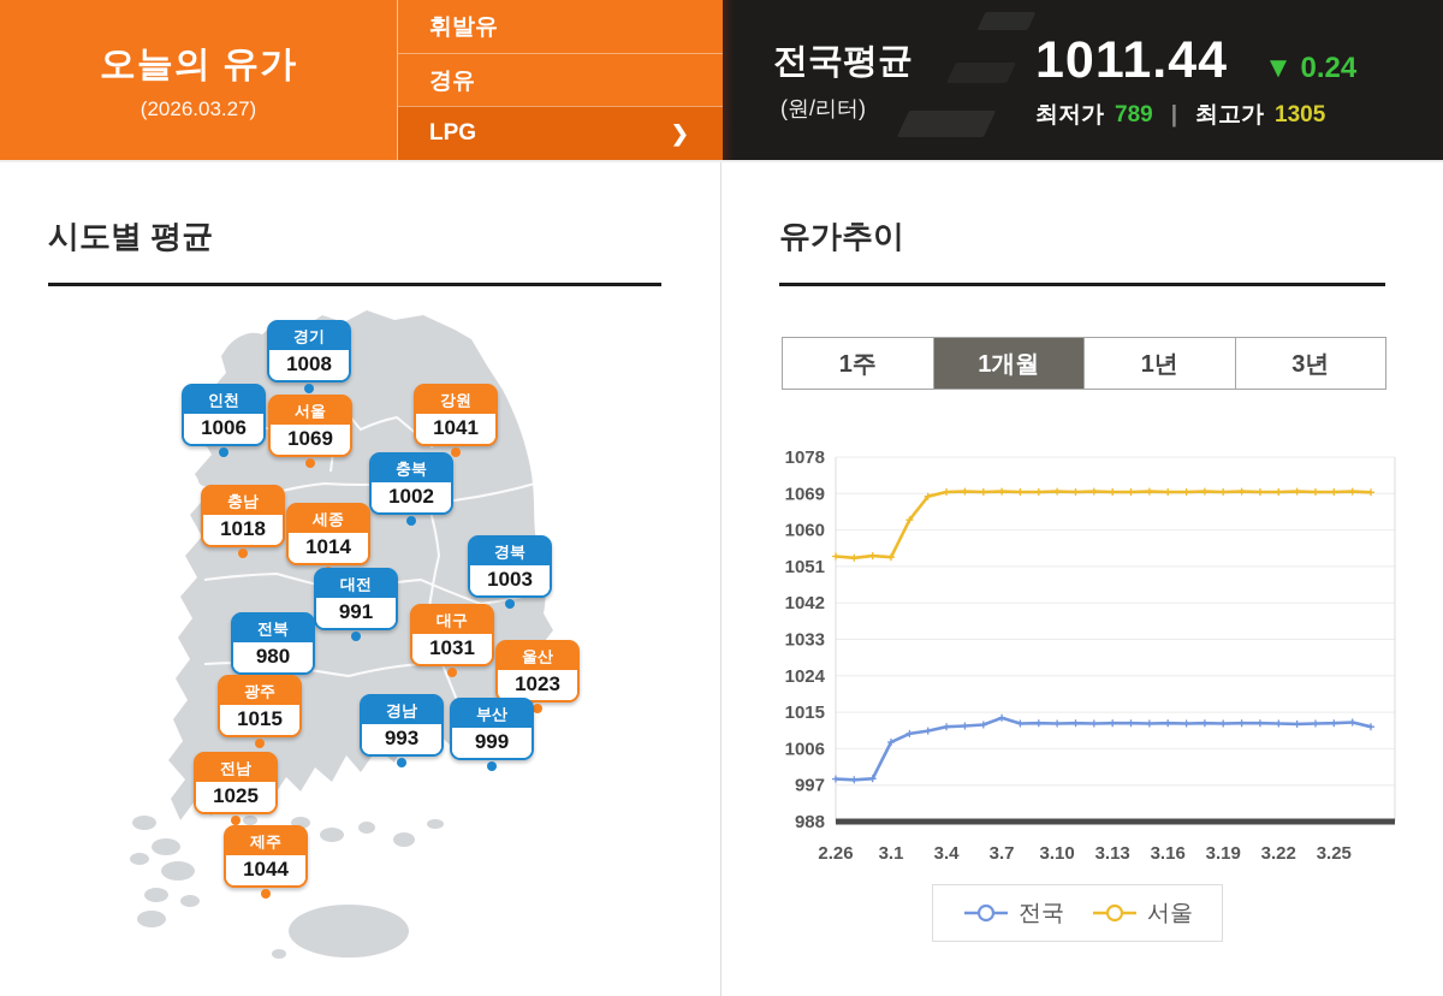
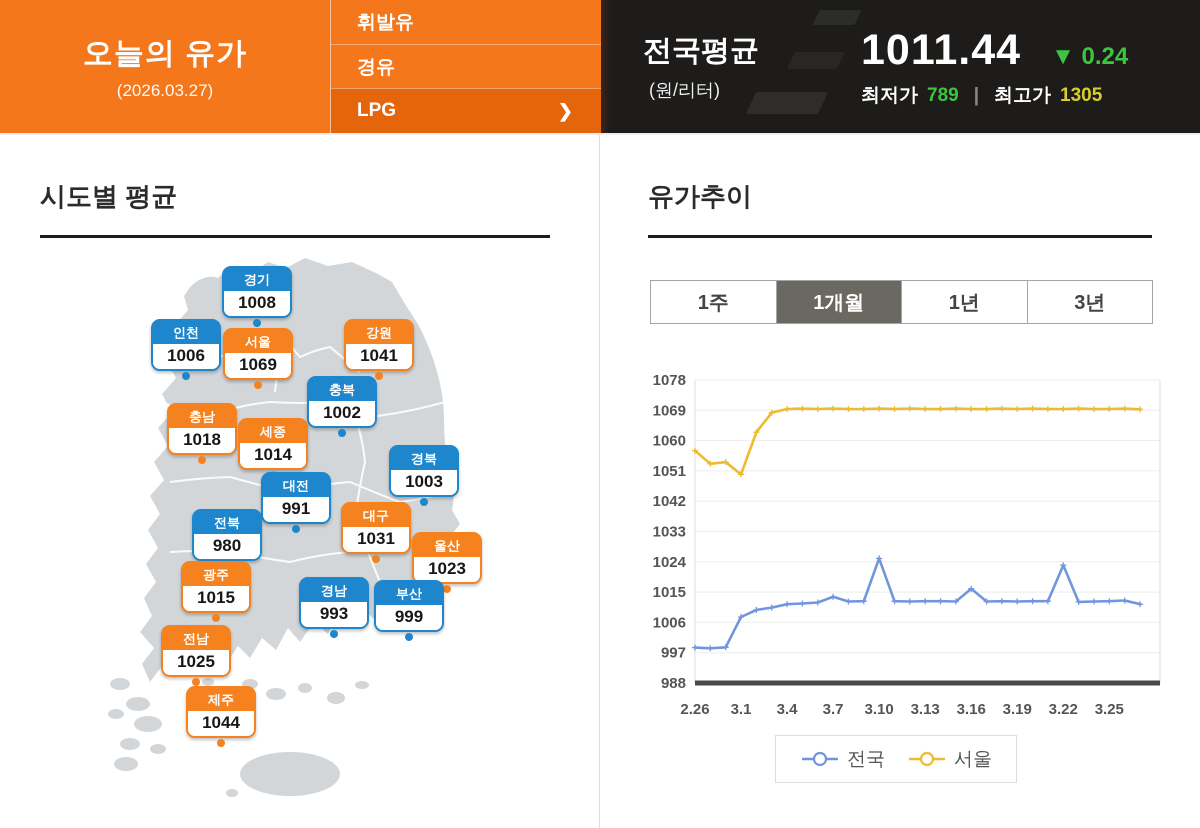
서울/2.26: 1054 -> 1057
서울/3.1: 1053 -> 1050
전국/3.10: 1012 -> 1025
전국/3.16: 1012 -> 1016
전국/3.22: 1012 -> 1023
